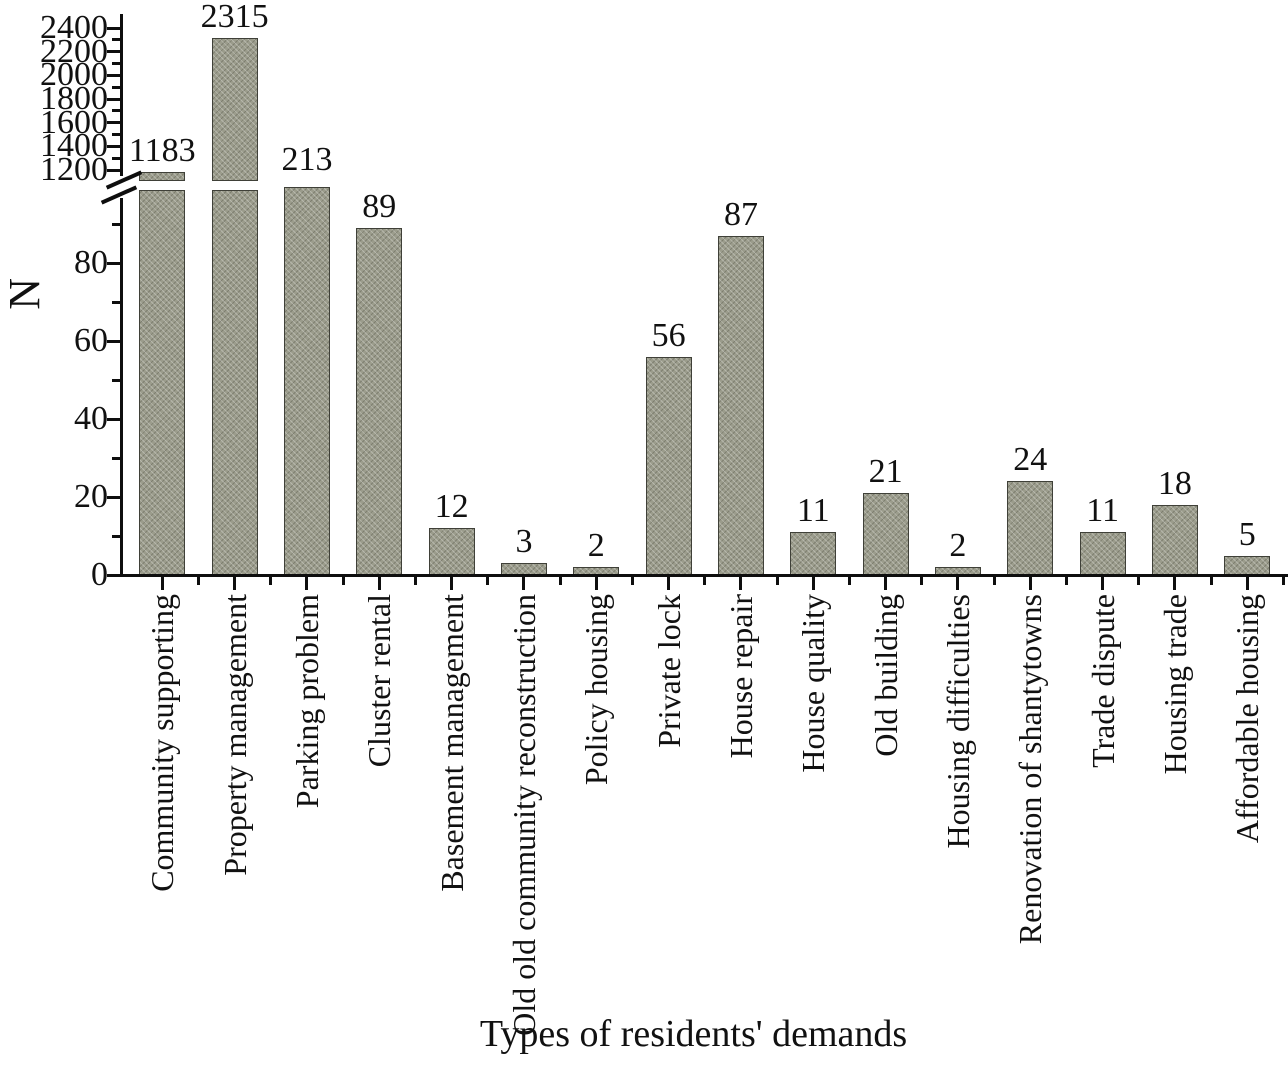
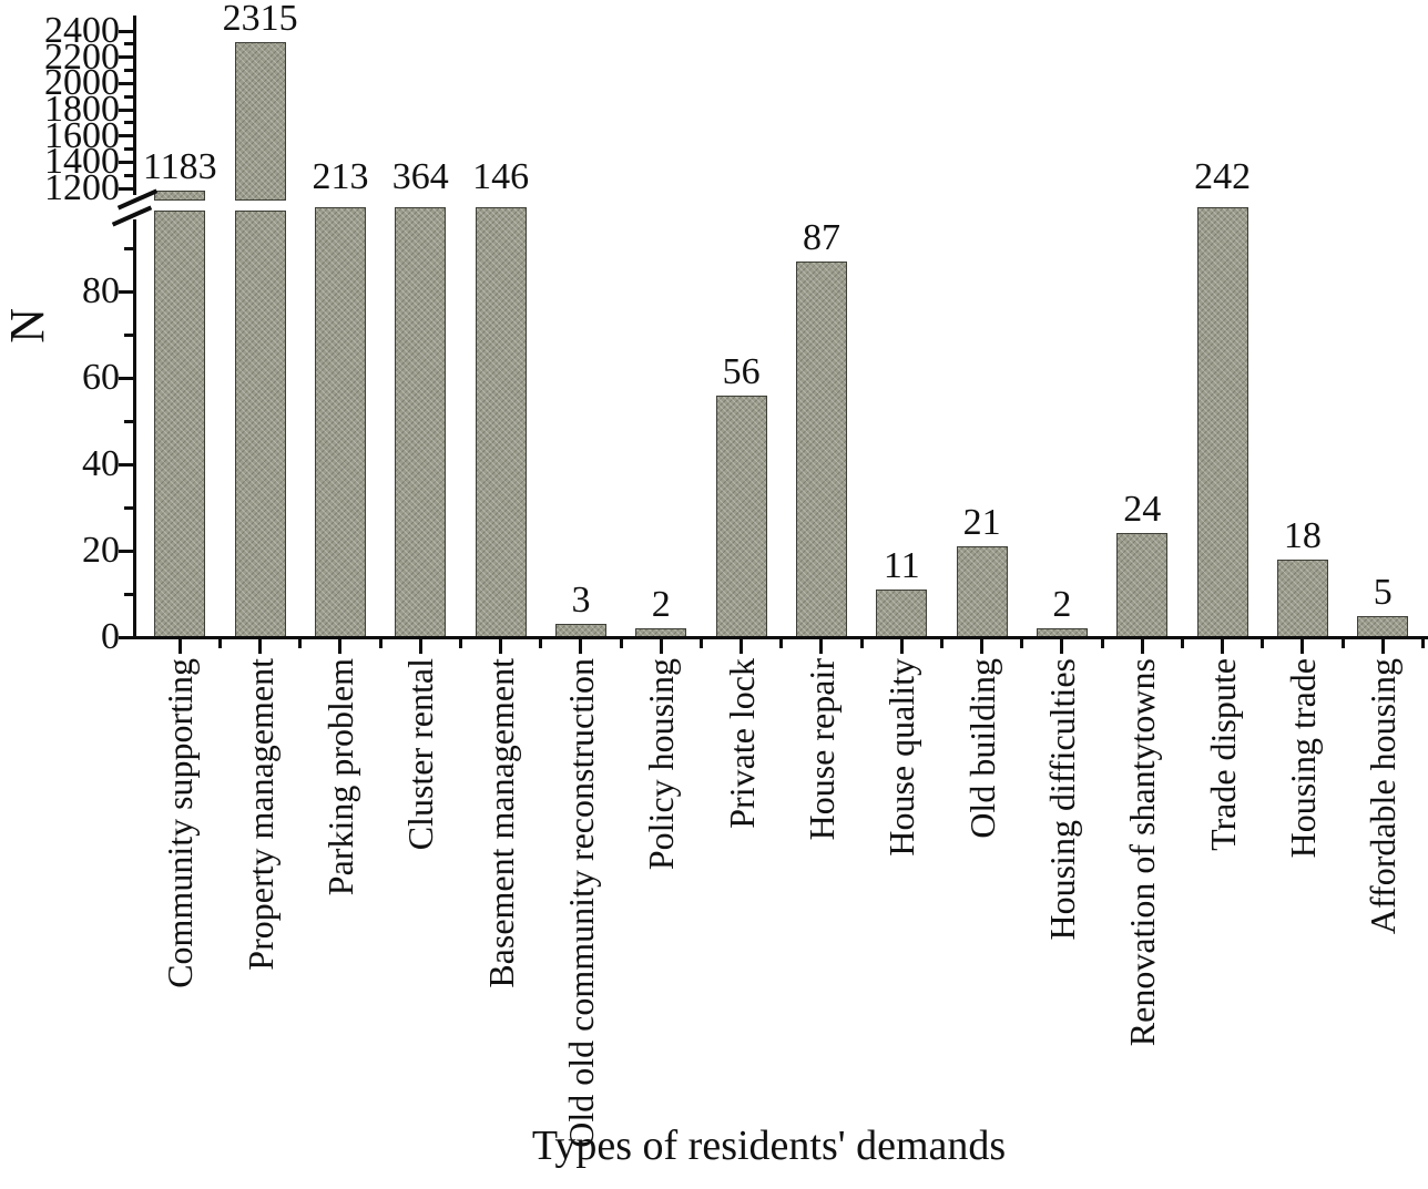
Cluster rental: 89 -> 364
Basement management: 12 -> 146
Trade dispute: 11 -> 242
